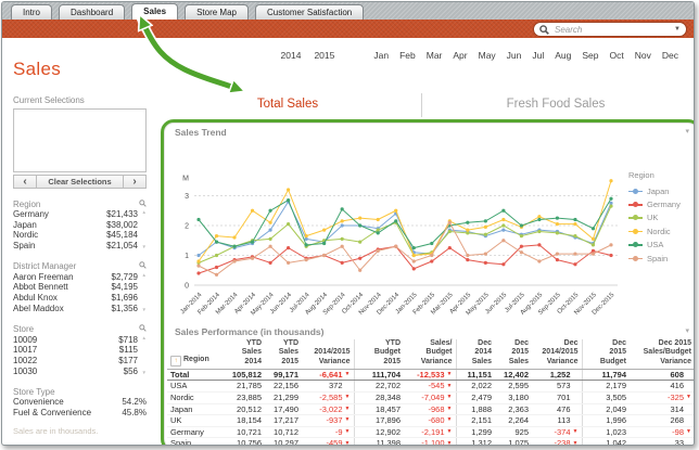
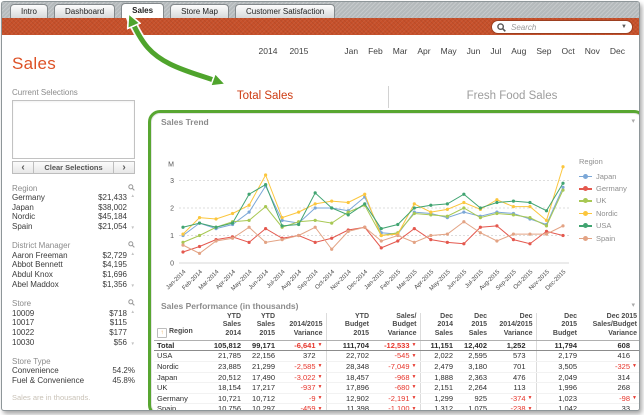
Nordic/Jan-2014: 0.8 -> 1.1
USA/Jan-2014: 2.2 -> 1.3
Nordic/Apr-2014: 2.5 -> 1.8
Spain/Mar-2015: 2.1 -> 0.8
